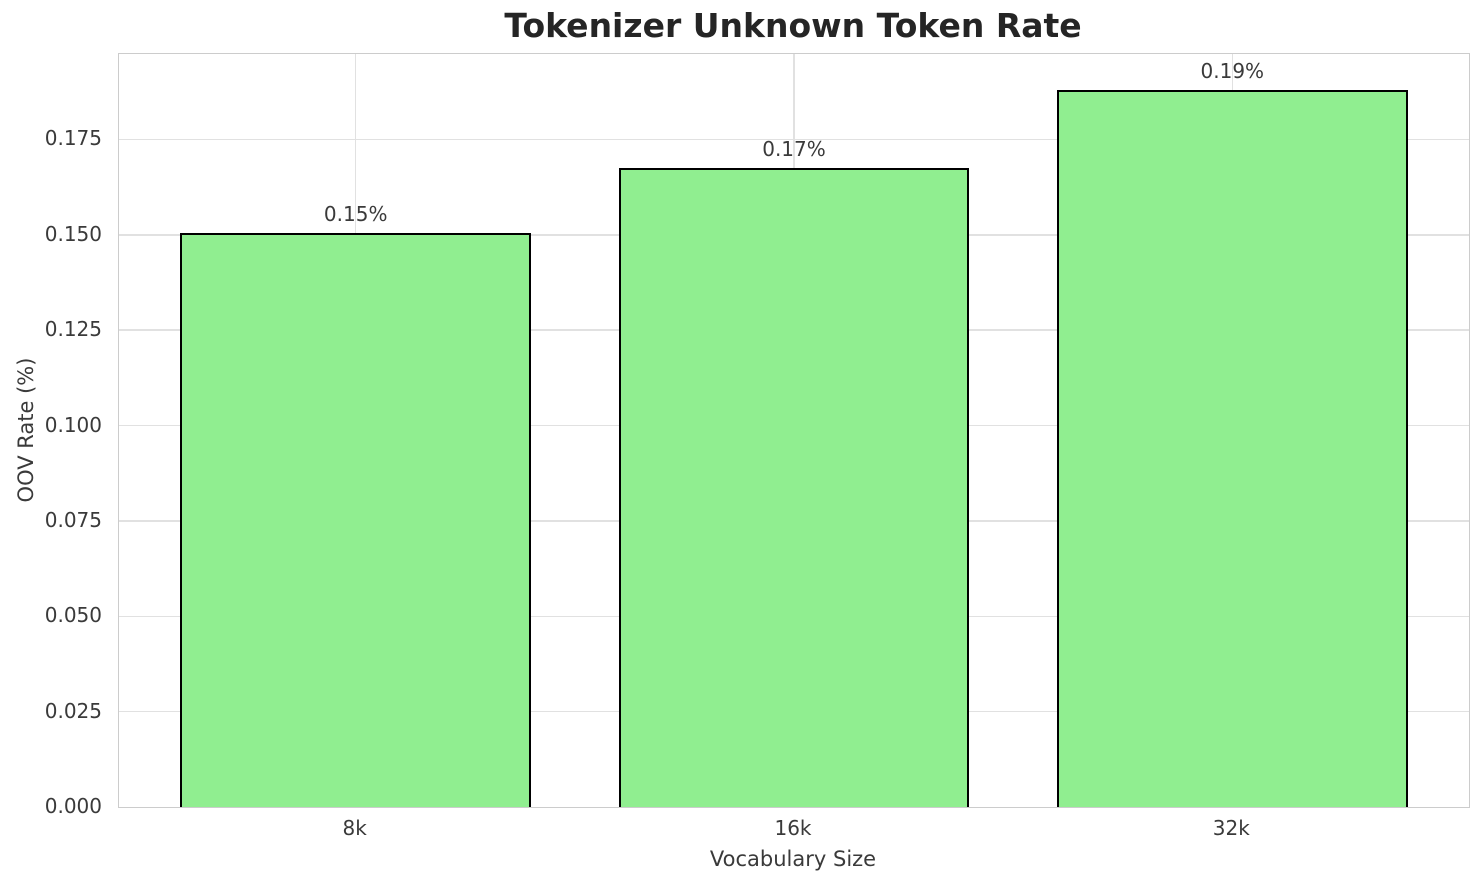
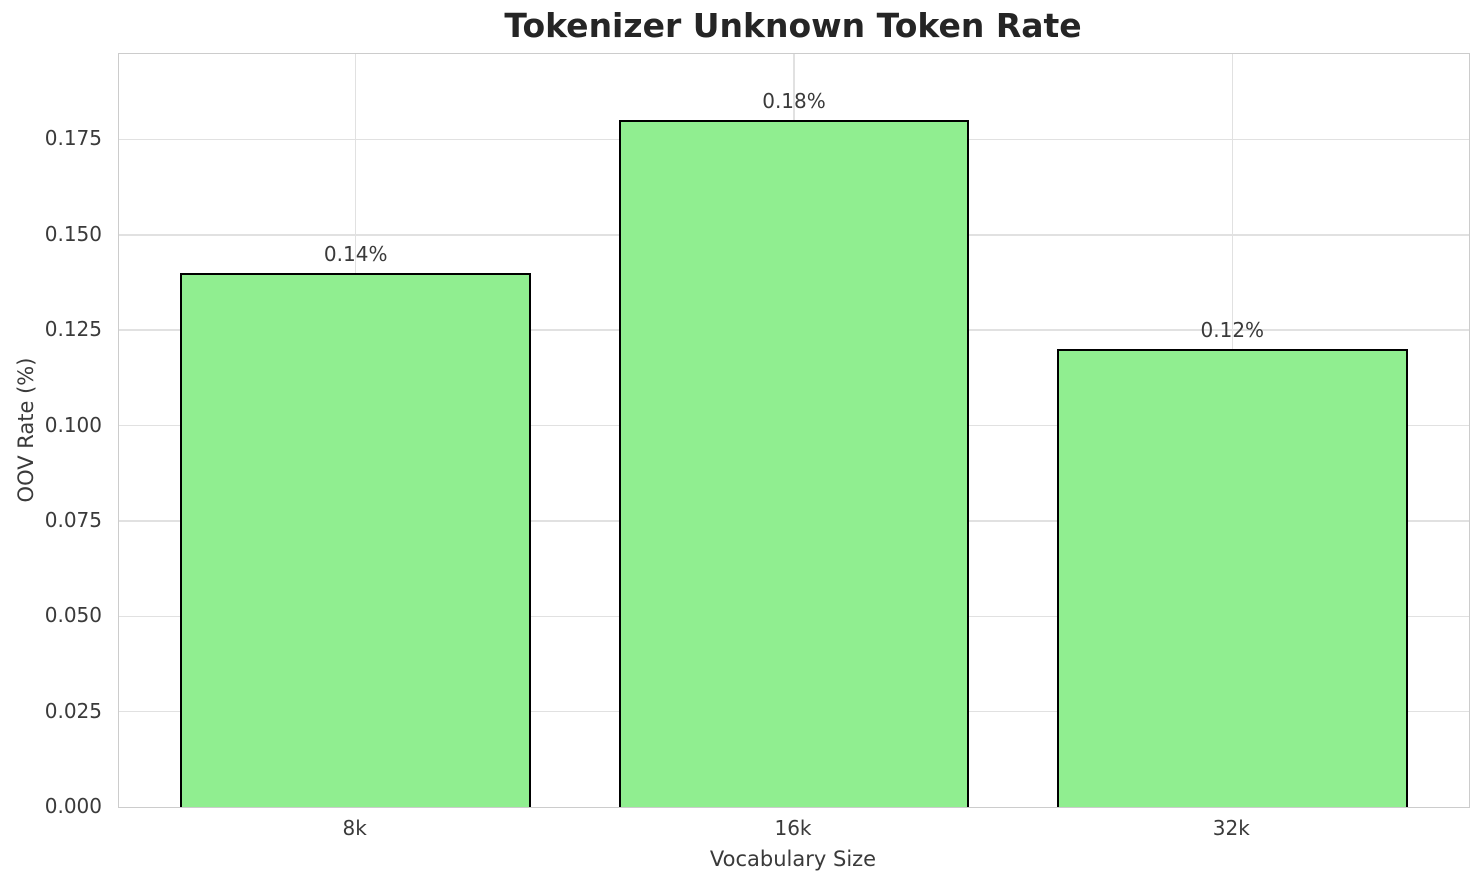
8k: 0.15% -> 0.14%
16k: 0.17% -> 0.18%
32k: 0.19% -> 0.12%
